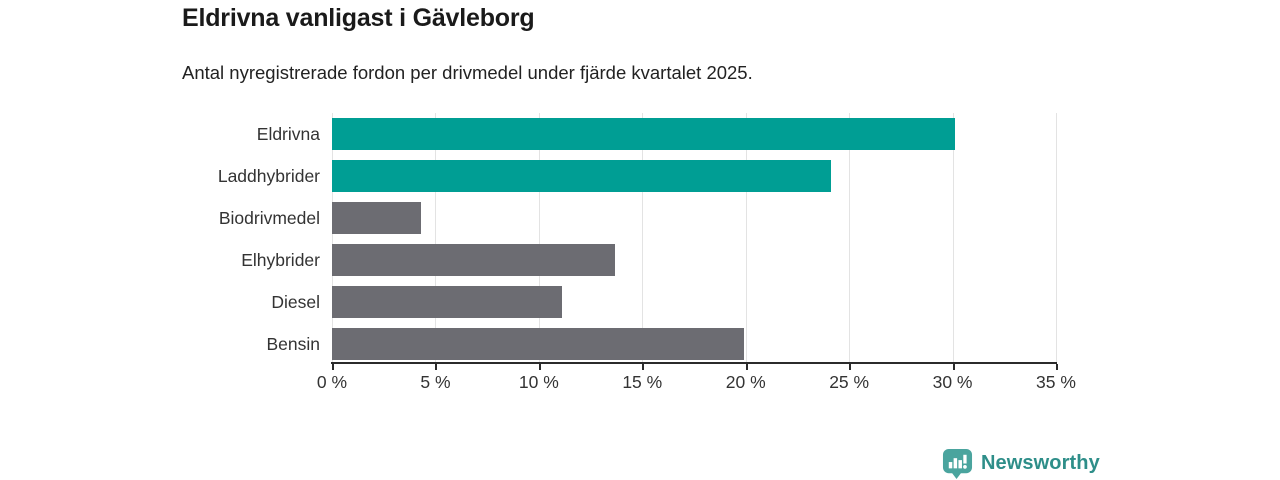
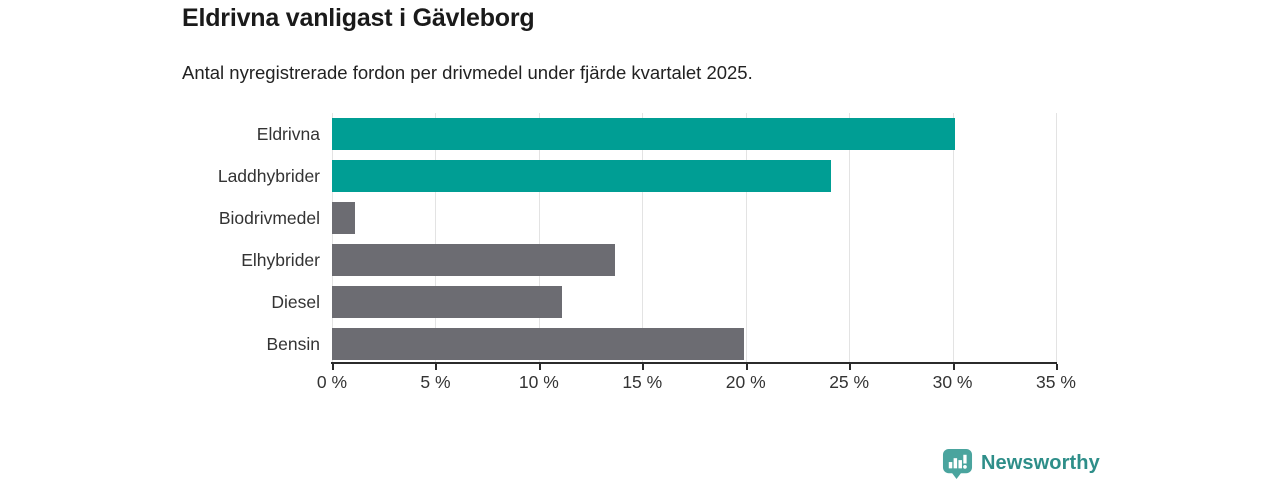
Biodrivmedel: 4.3% -> 1.1%
